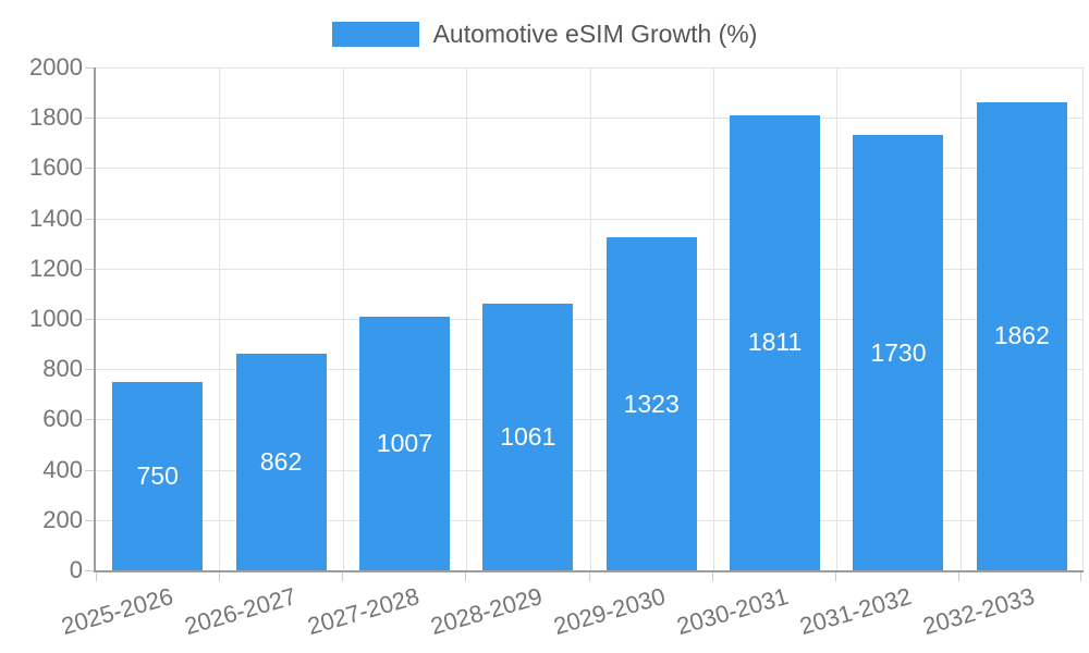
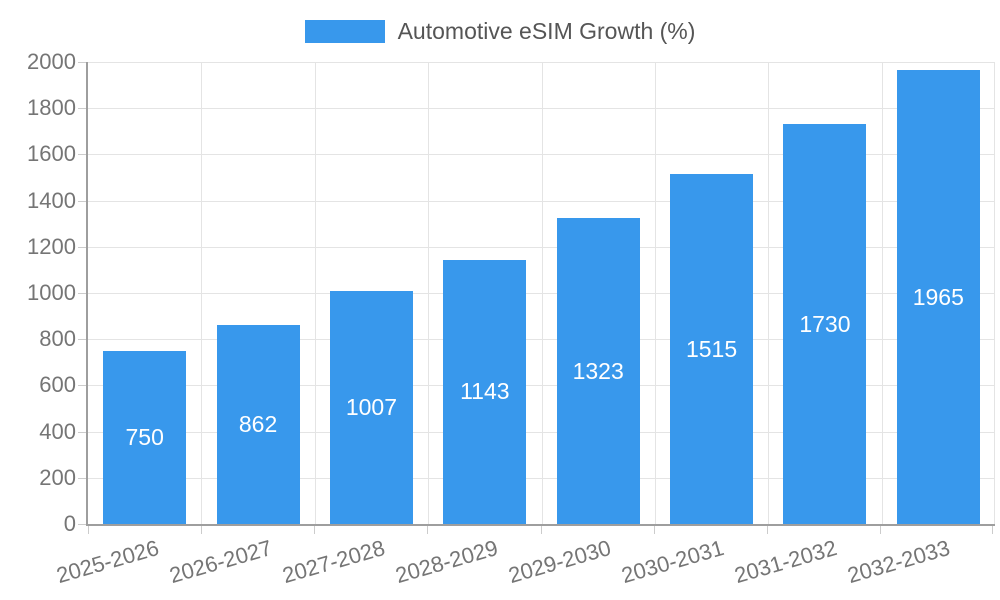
2028-2029: 1061 -> 1143
2030-2031: 1811 -> 1515
2032-2033: 1862 -> 1965
